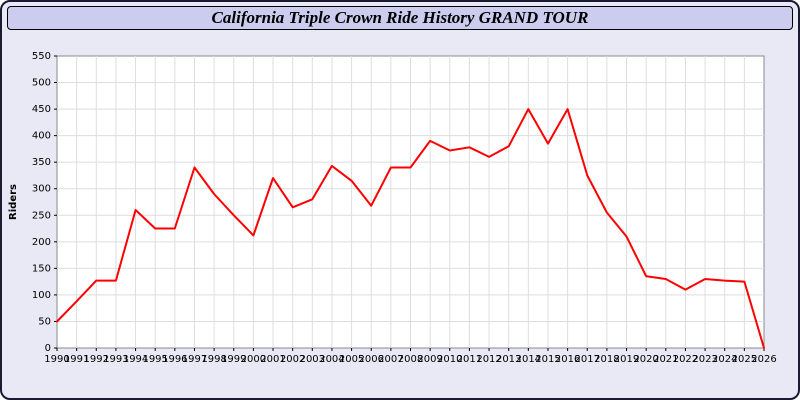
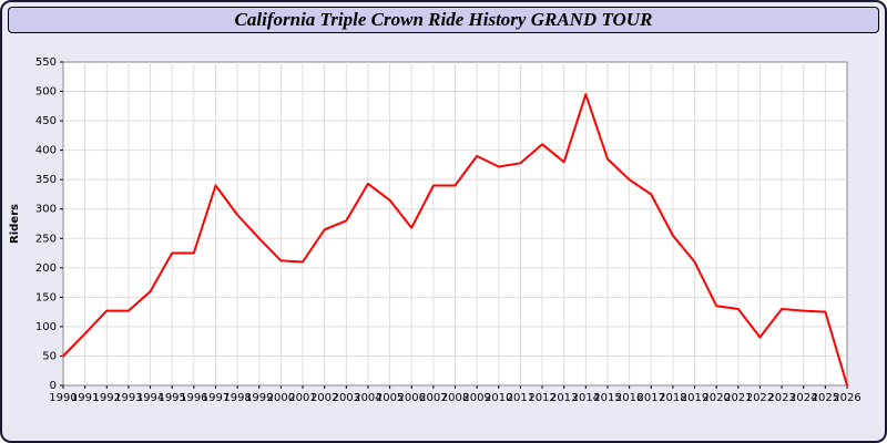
1994: 260 -> 160
2001: 320 -> 210
2012: 360 -> 410
2014: 450 -> 500
2016: 450 -> 350
2022: 110 -> 80
